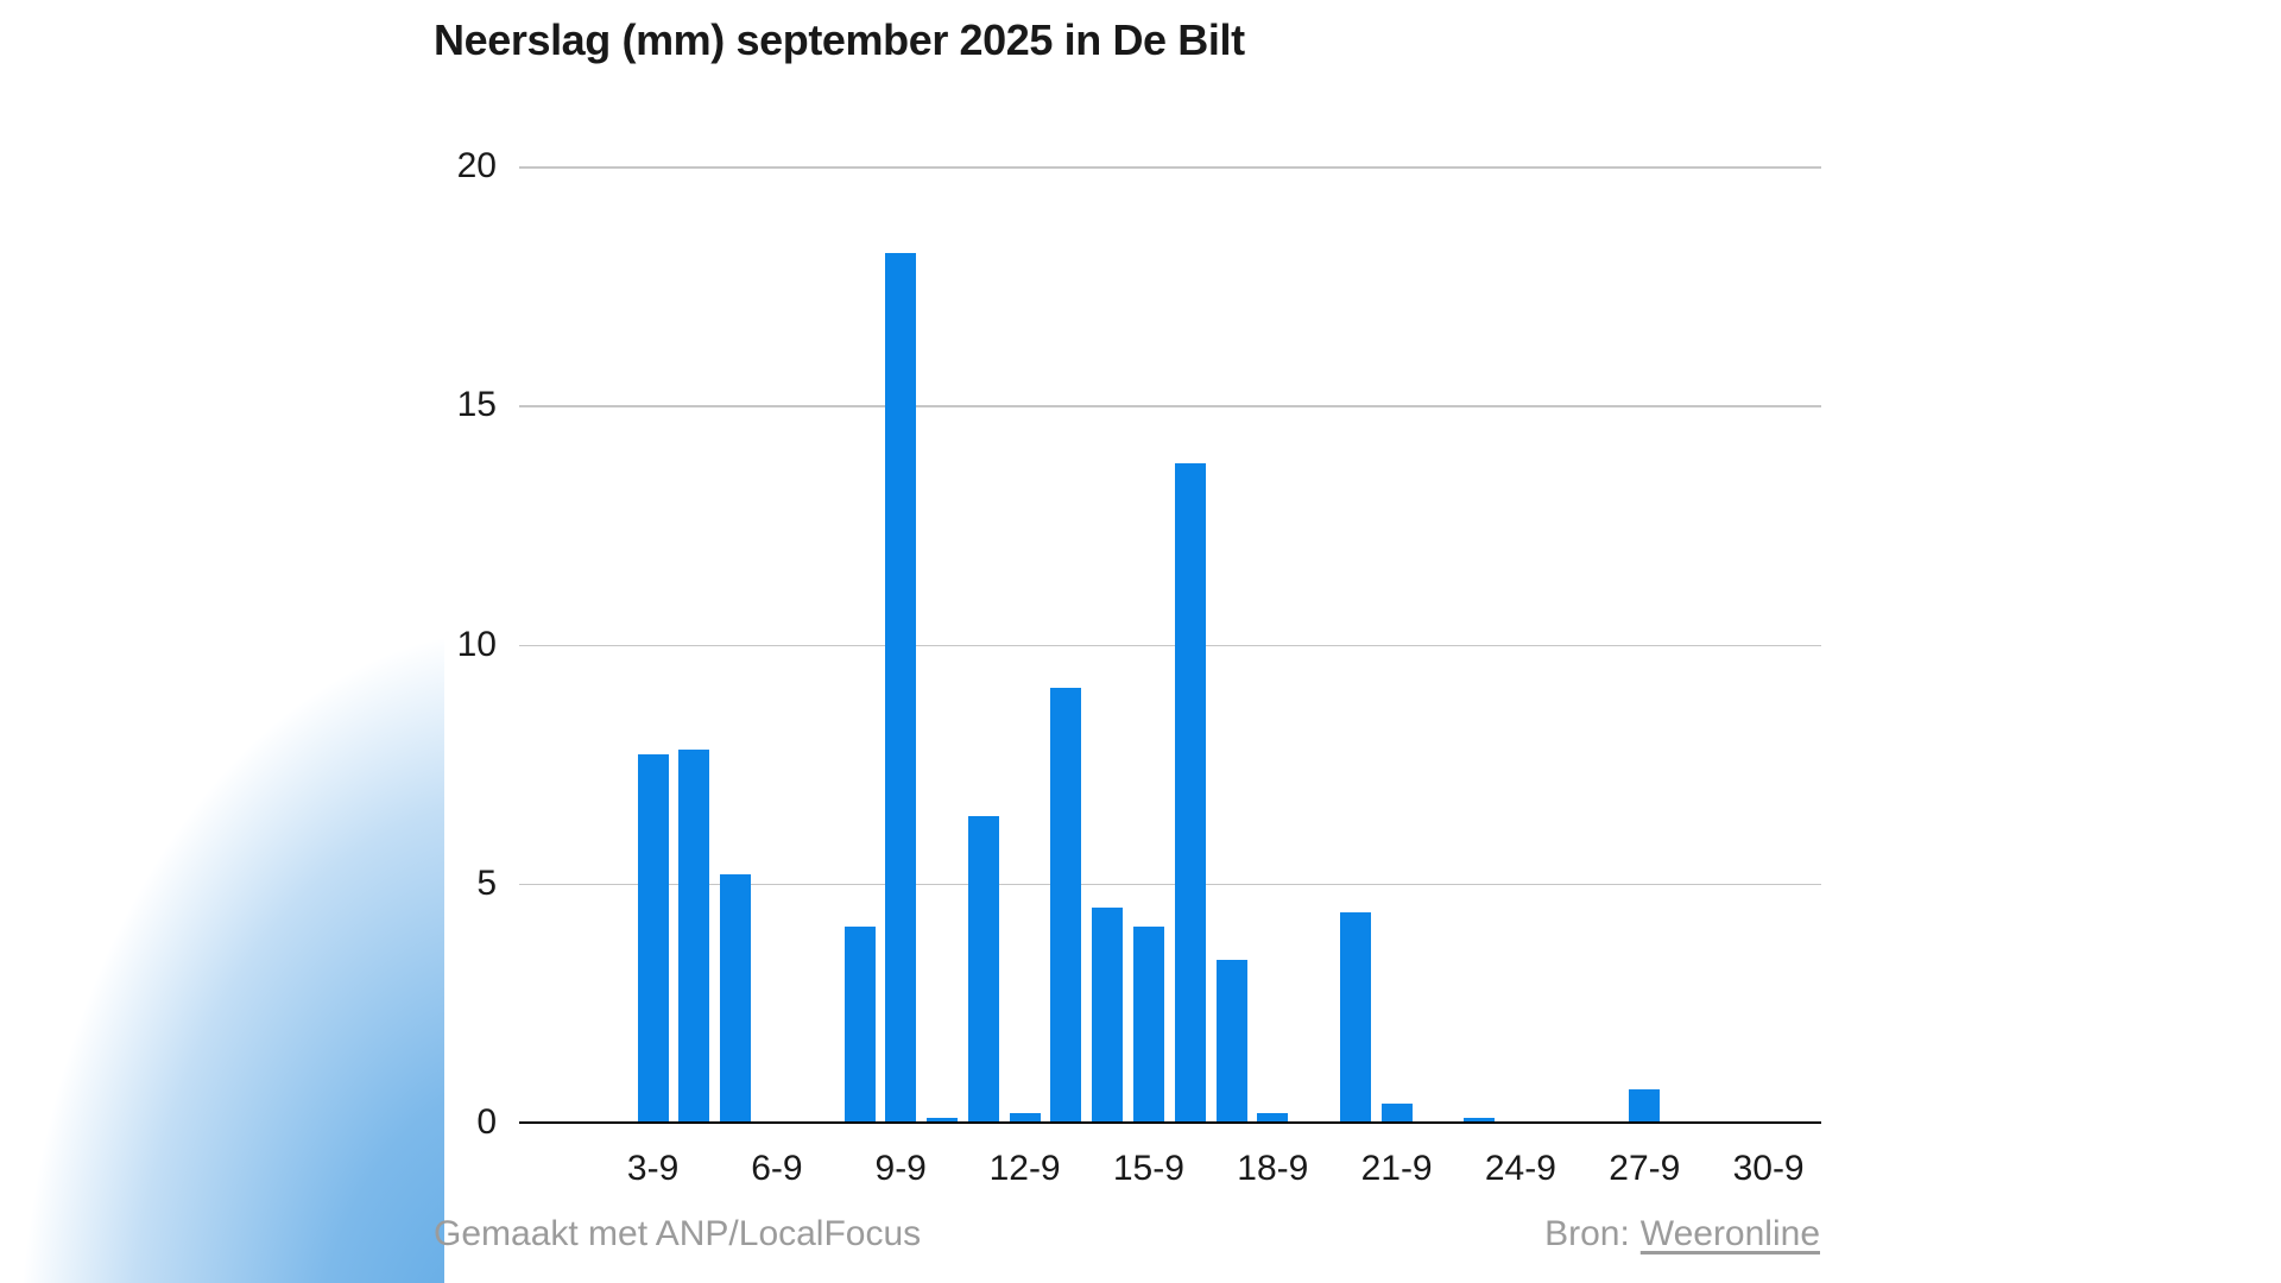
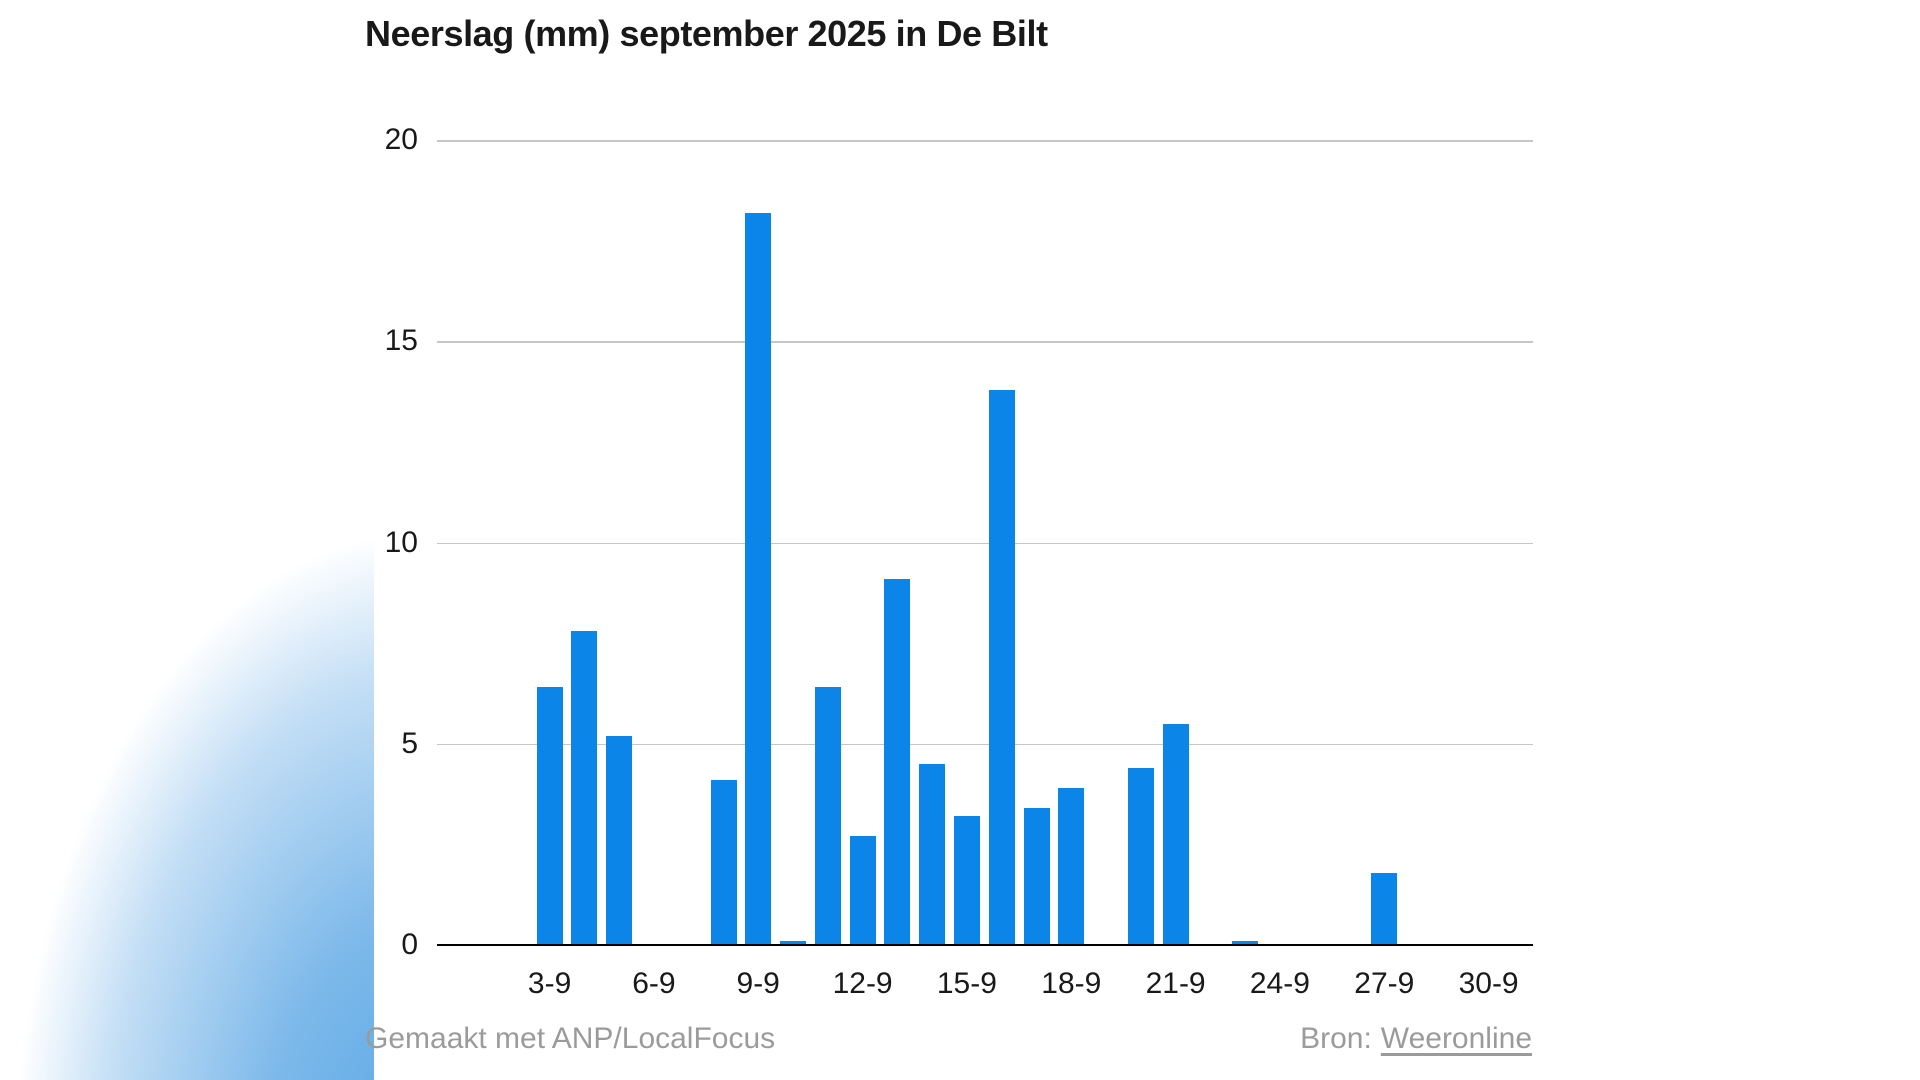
3-9: 7.7 -> 6.4
12-9: 0.2 -> 2.7
15-9: 4.1 -> 3.2
18-9: 0.2 -> 3.9
21-9: 0.4 -> 5.5
27-9: 0.7 -> 1.8
